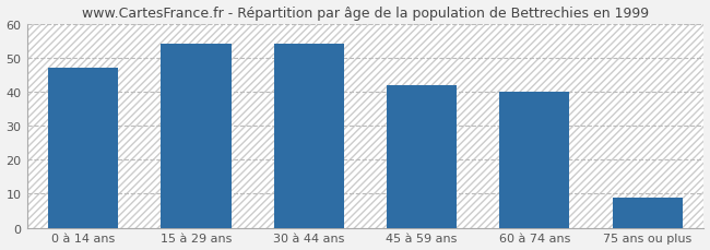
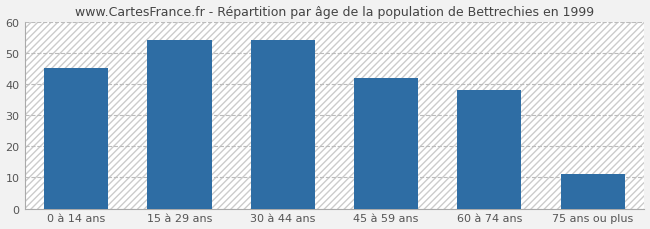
0 à 14 ans: 47 -> 45
60 à 74 ans: 40 -> 38
75 ans ou plus: 9 -> 11
